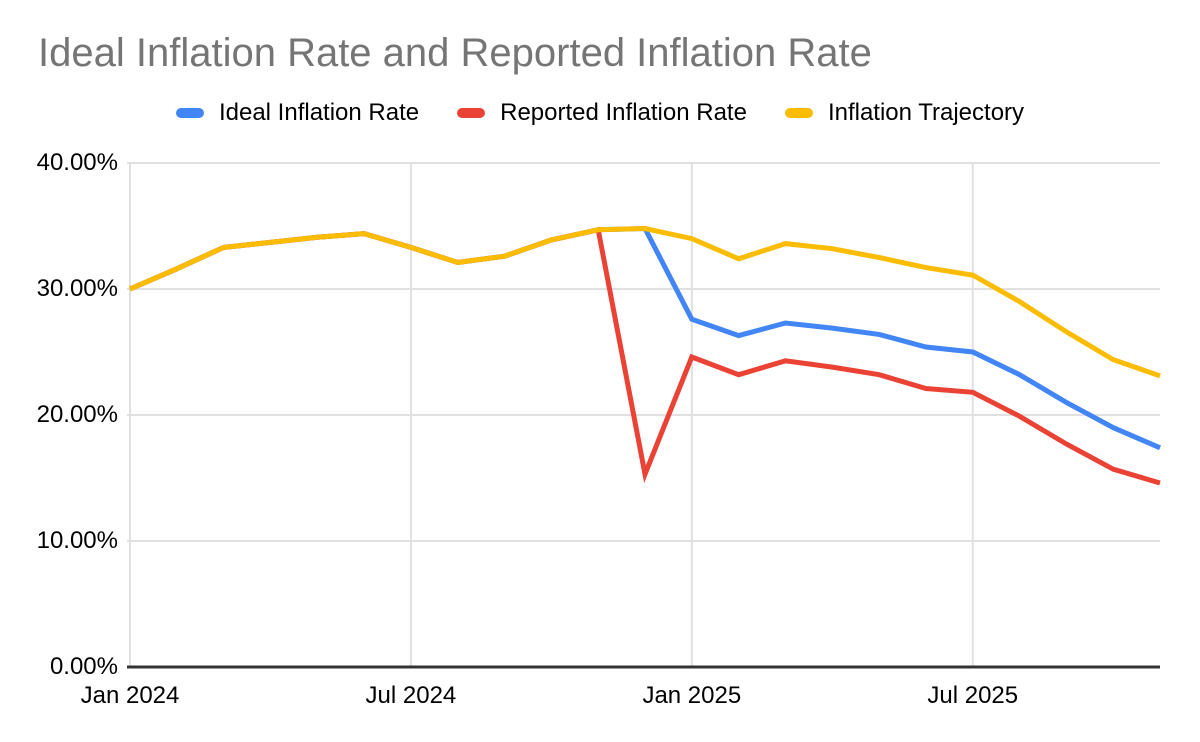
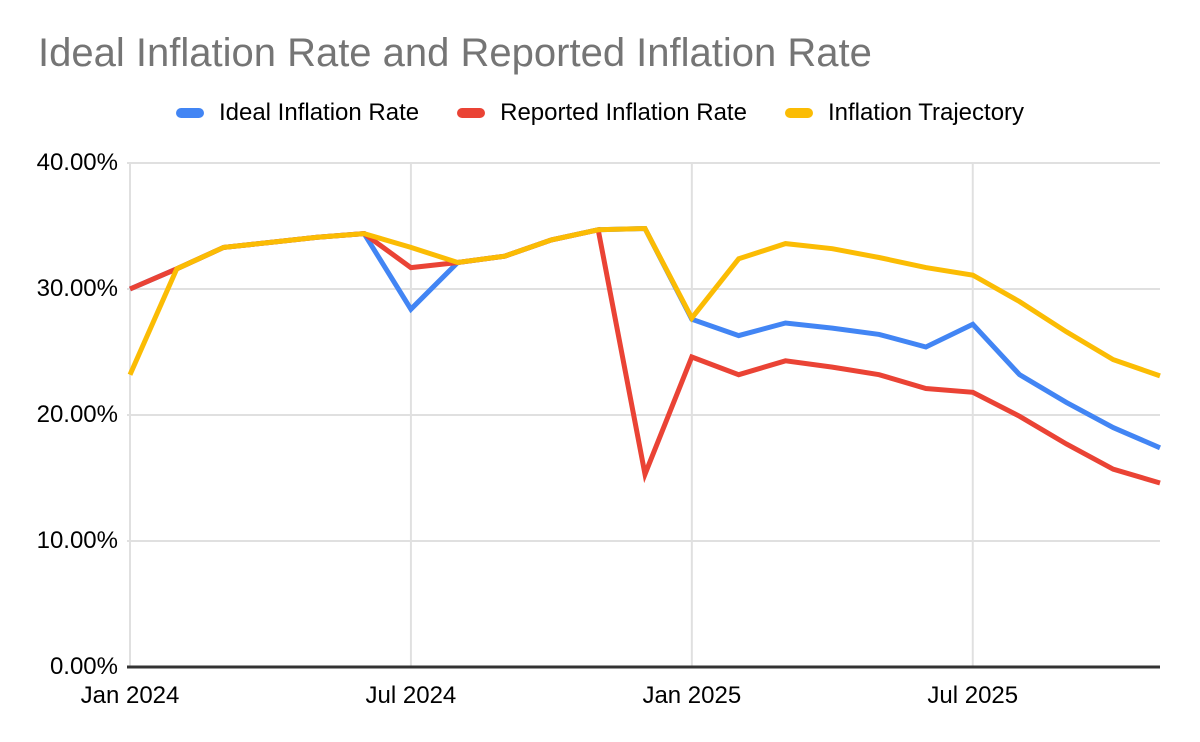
Inflation Trajectory/Jan 2024: 30.0% -> 23.2%
Ideal Inflation Rate/Jul 2024: 33.3% -> 28.4%
Reported Inflation Rate/Jul 2024: 33.3% -> 31.7%
Inflation Trajectory/Jan 2025: 34.0% -> 27.7%
Ideal Inflation Rate/Jul 2025: 25.0% -> 27.2%
